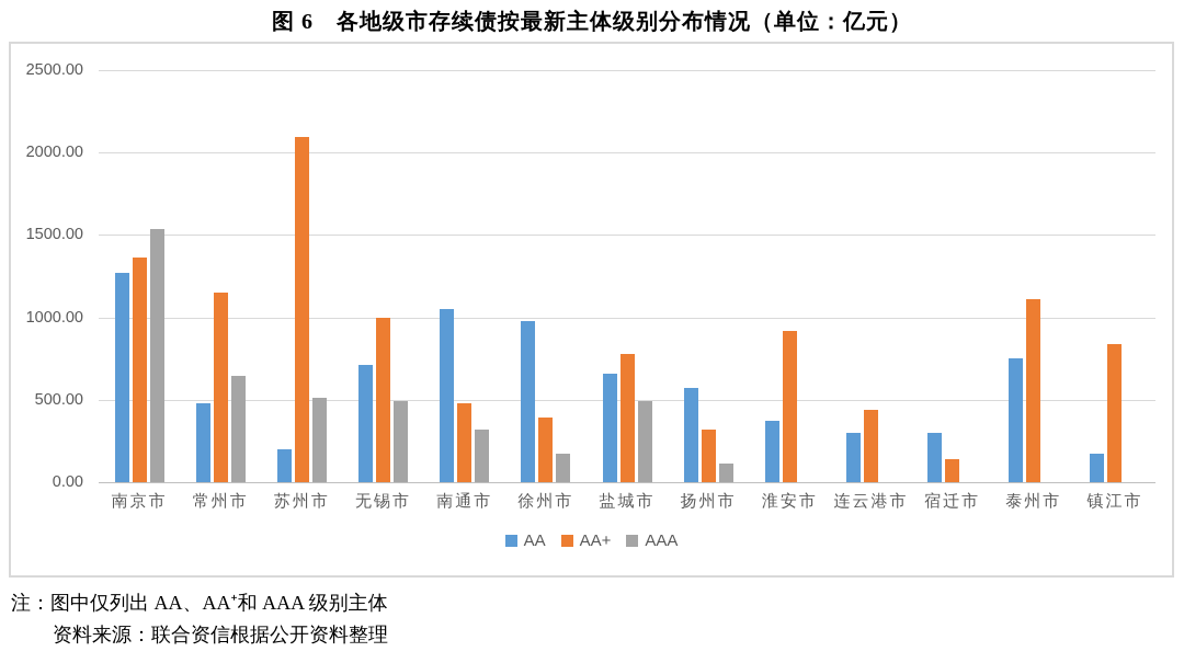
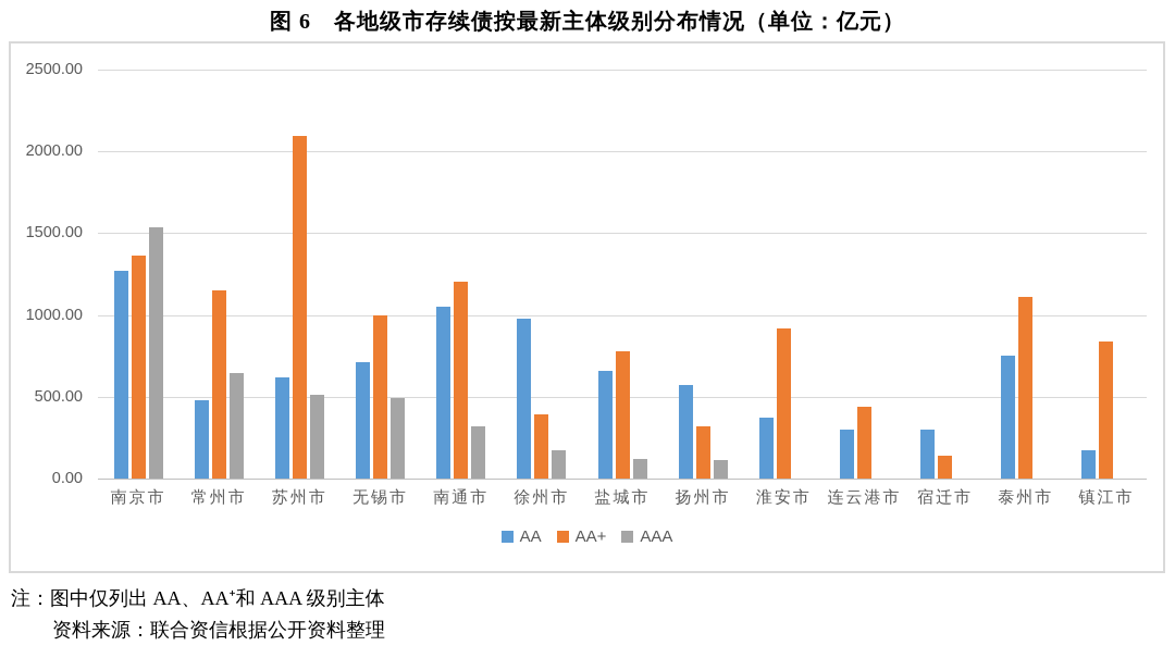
AA/苏州市: 200 -> 620
AA+/南通市: 480 -> 1200
AAA/盐城市: 490 -> 120
